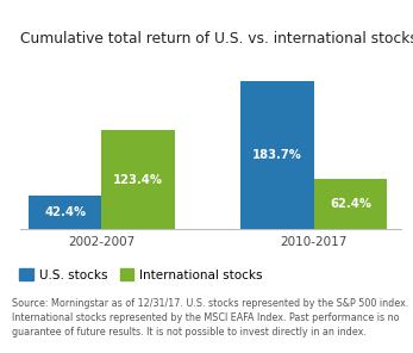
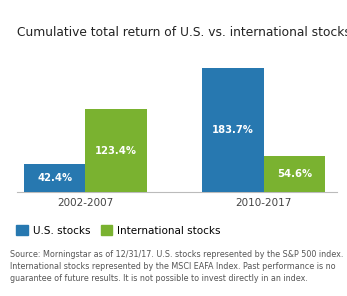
International stocks/2010-2017: 62.4% -> 54.6%
